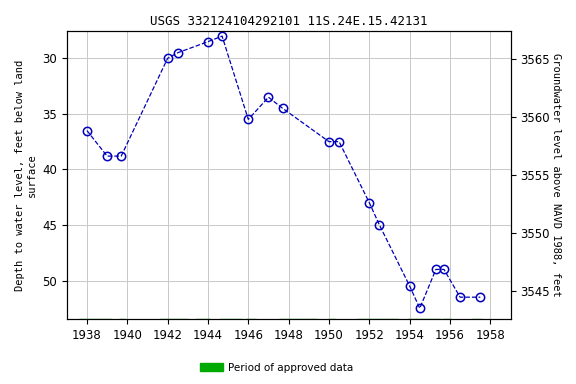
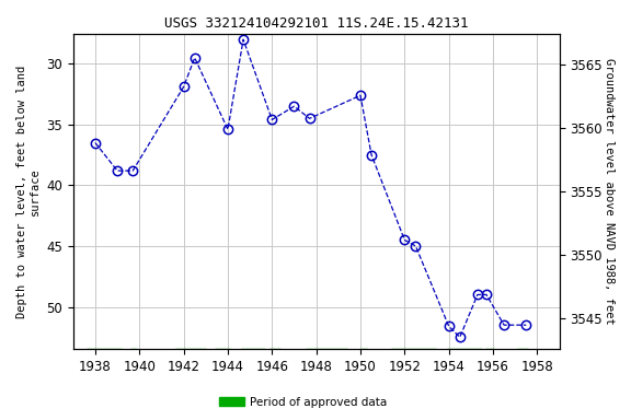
1942: 30.0 -> 31.9
1944: 28.5 -> 35.4
1946: 35.5 -> 34.6
1950: 37.5 -> 32.6
1952: 43.0 -> 44.5
1954: 50.5 -> 51.6
